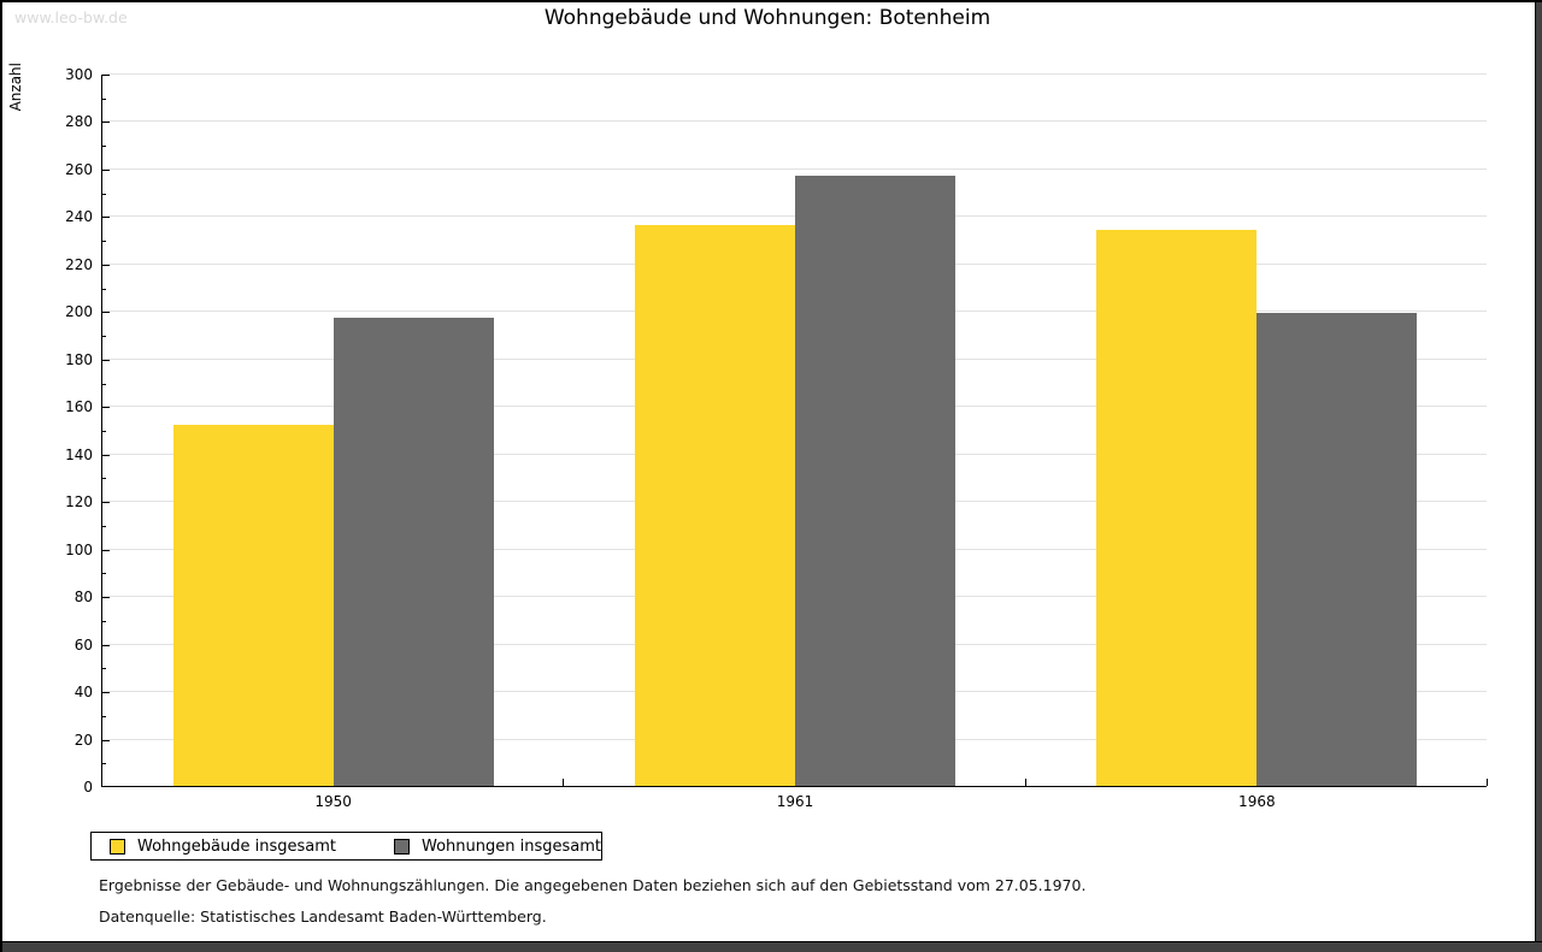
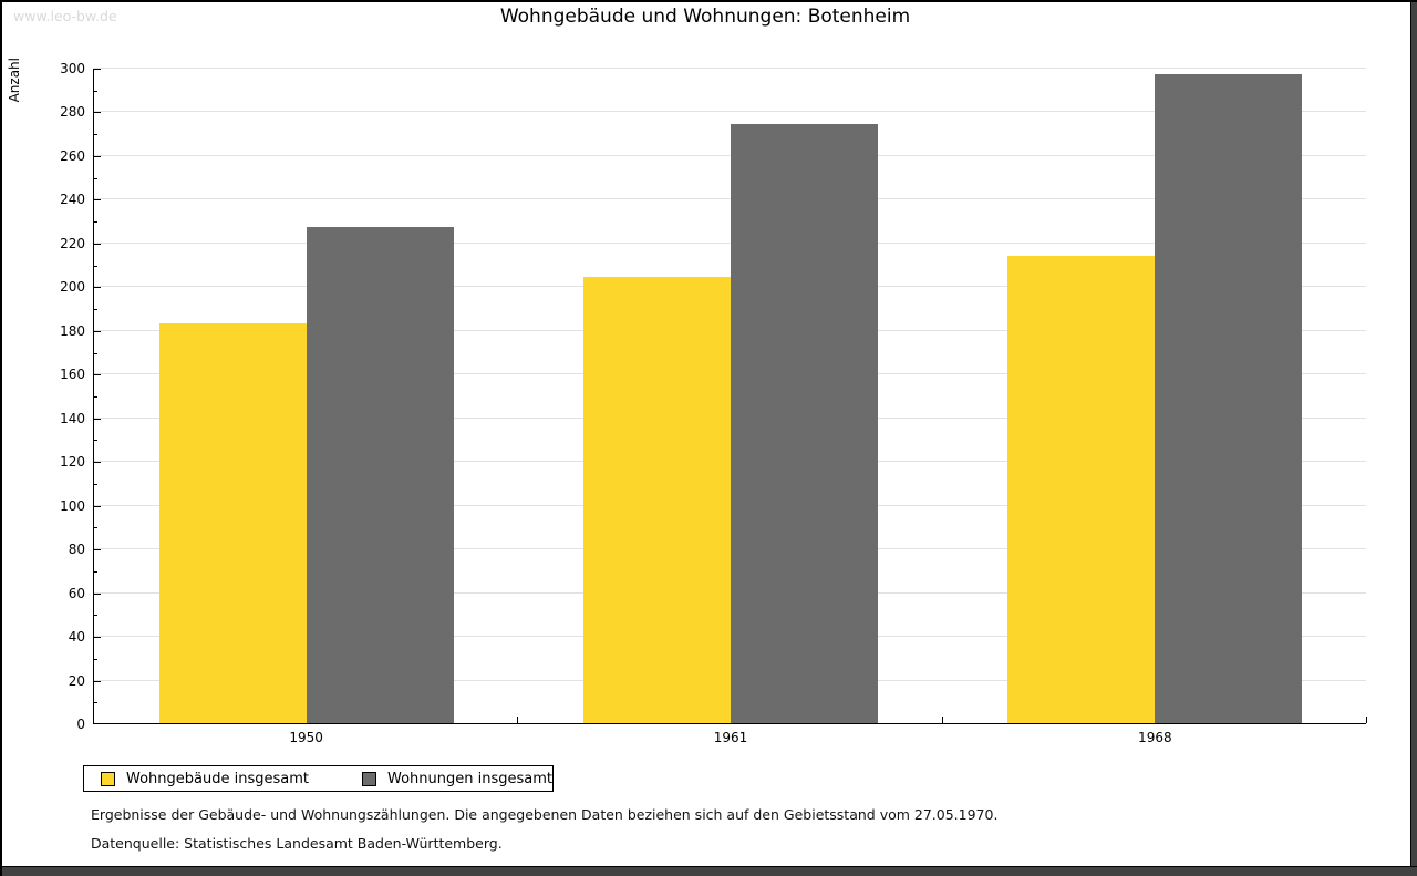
Wohngebäude insgesamt/1950: 152 -> 183
Wohnungen insgesamt/1950: 197 -> 227
Wohngebäude insgesamt/1961: 236 -> 204
Wohnungen insgesamt/1961: 257 -> 274
Wohngebäude insgesamt/1968: 234 -> 214
Wohnungen insgesamt/1968: 199 -> 297
